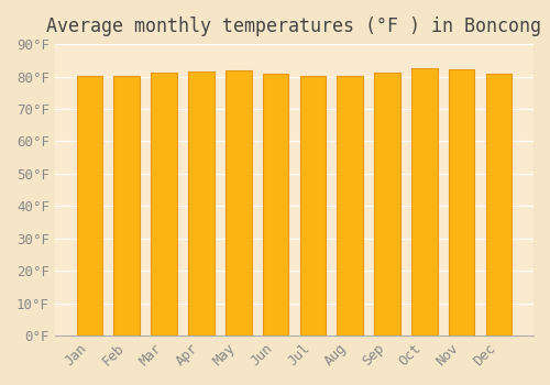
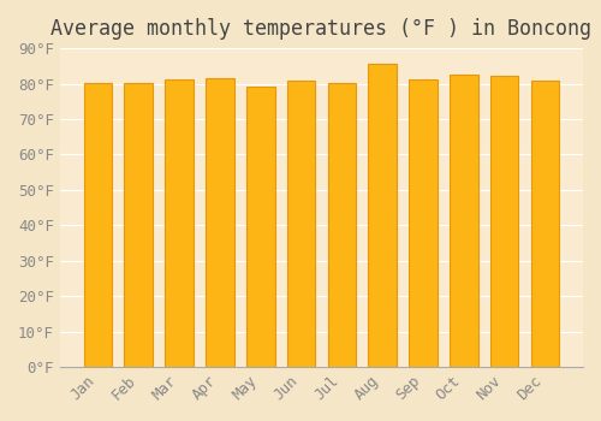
May: 82.0°F -> 79.0°F
Aug: 80.3°F -> 85.5°F
